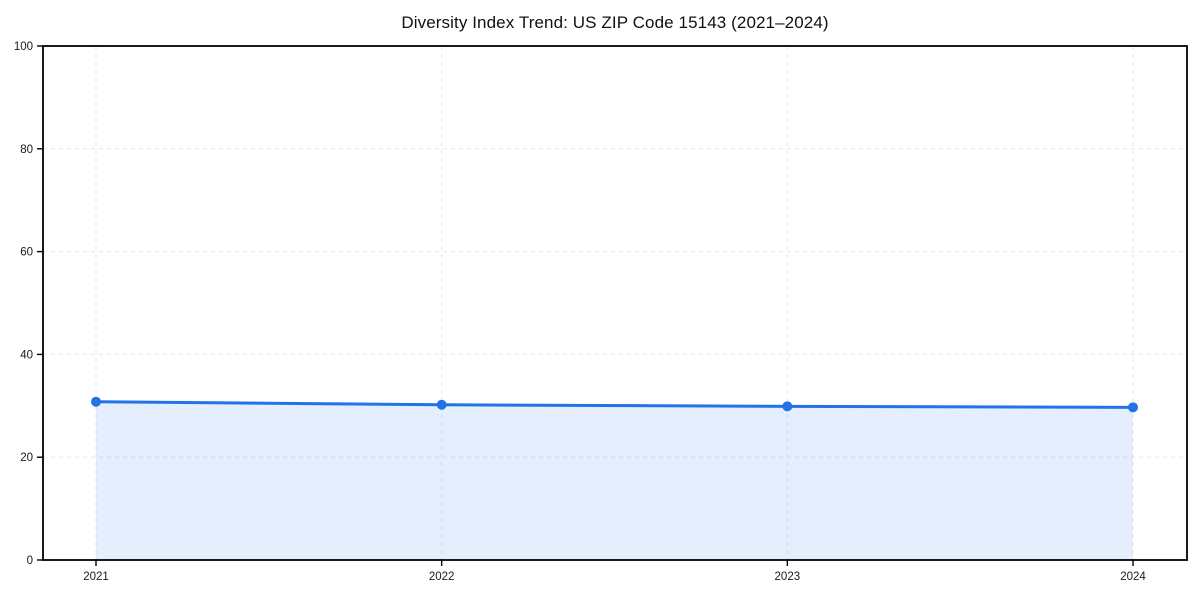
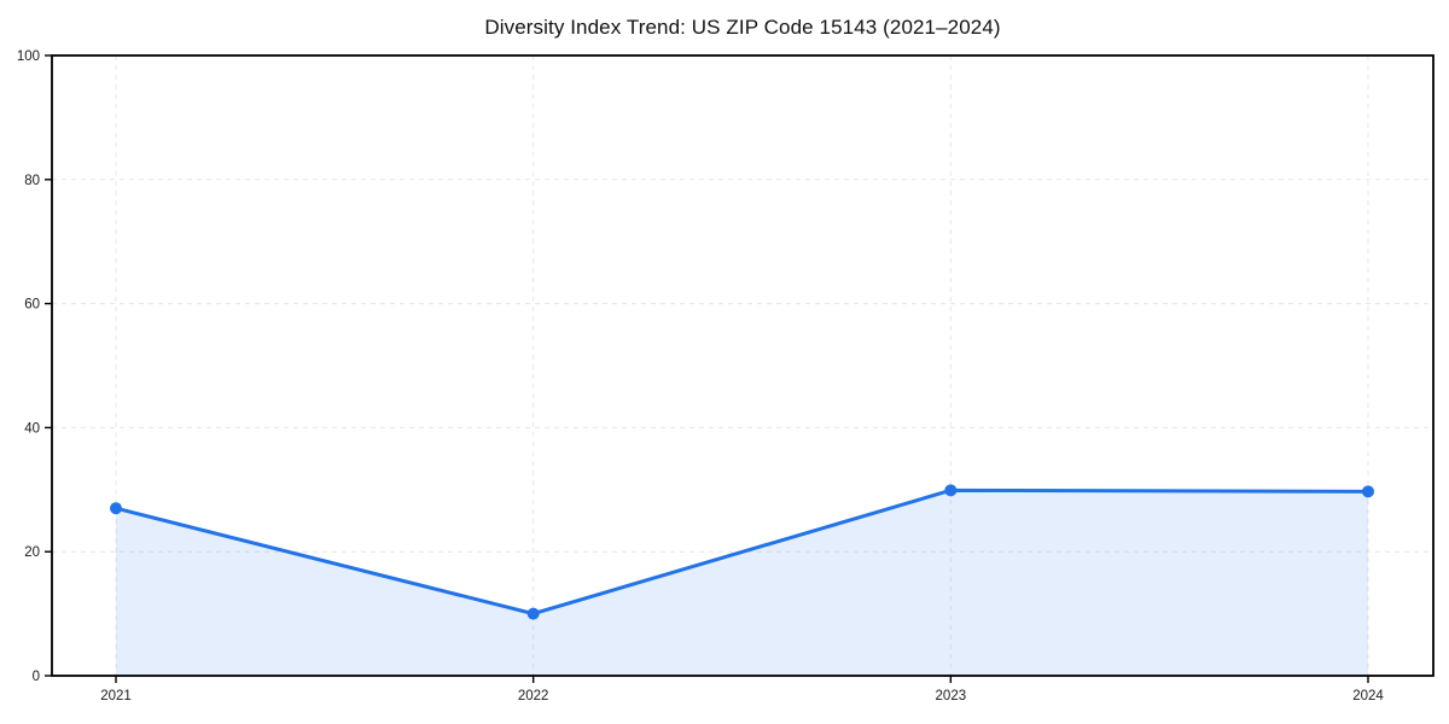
2021: 31 -> 27
2022: 30 -> 10
